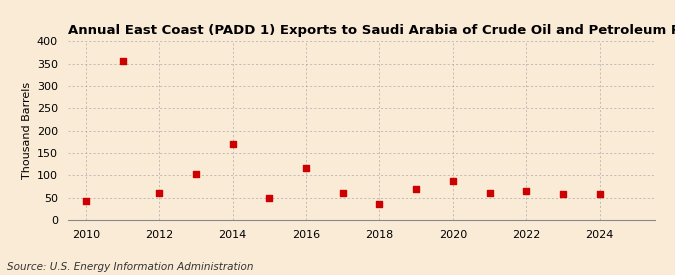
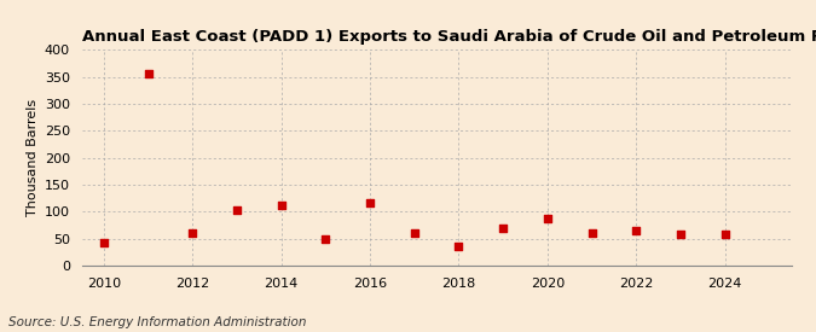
2014: 170 -> 112
